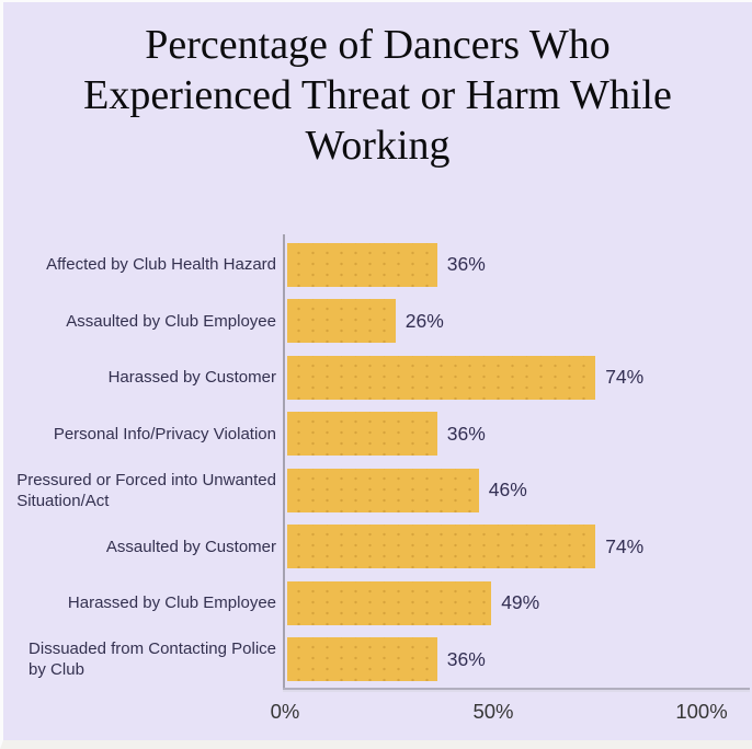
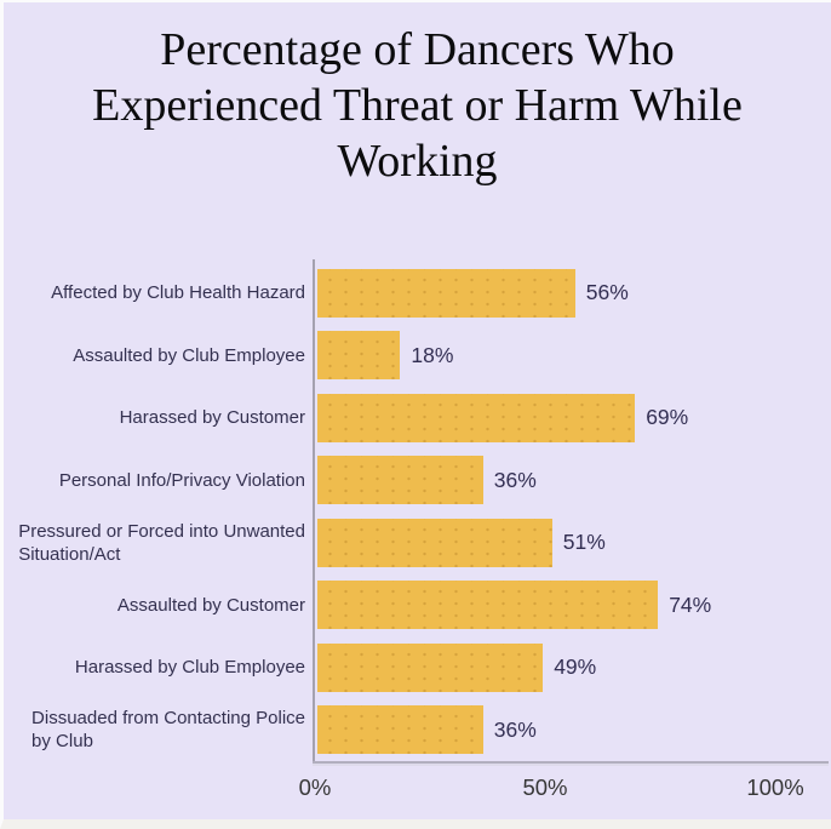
Affected by Club Health Hazard: 36% -> 56%
Assaulted by Club Employee: 26% -> 18%
Harassed by Customer: 74% -> 69%
Pressured or Forced into Unwanted Situation/Act: 46% -> 51%
